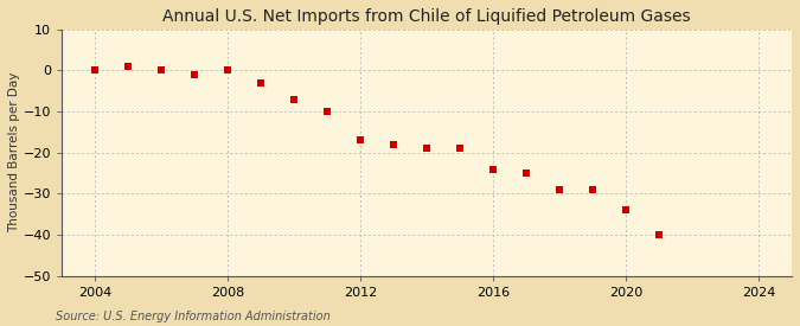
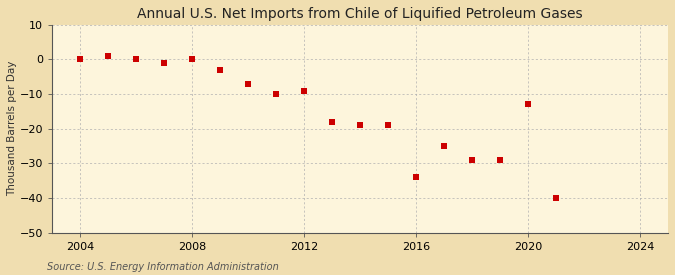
2012: -17 -> -9
2016: -24 -> -34
2020: -34 -> -13
